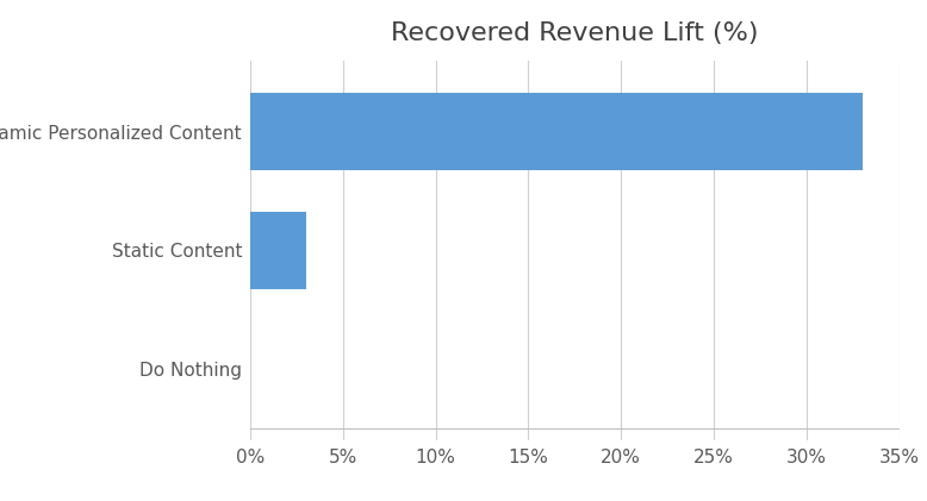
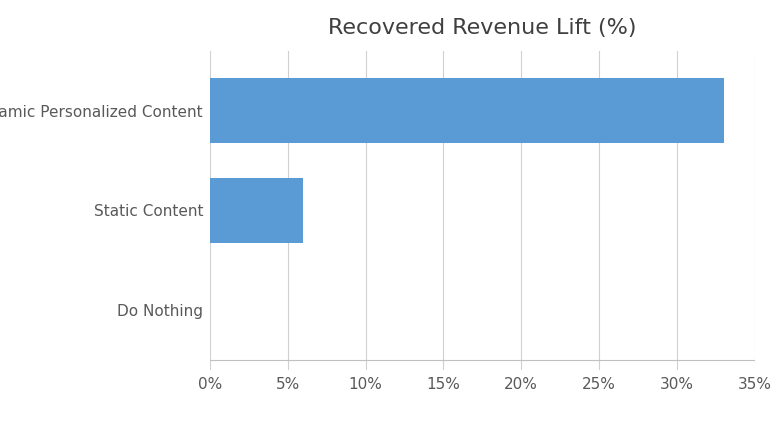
Static Content: 3% -> 6%
